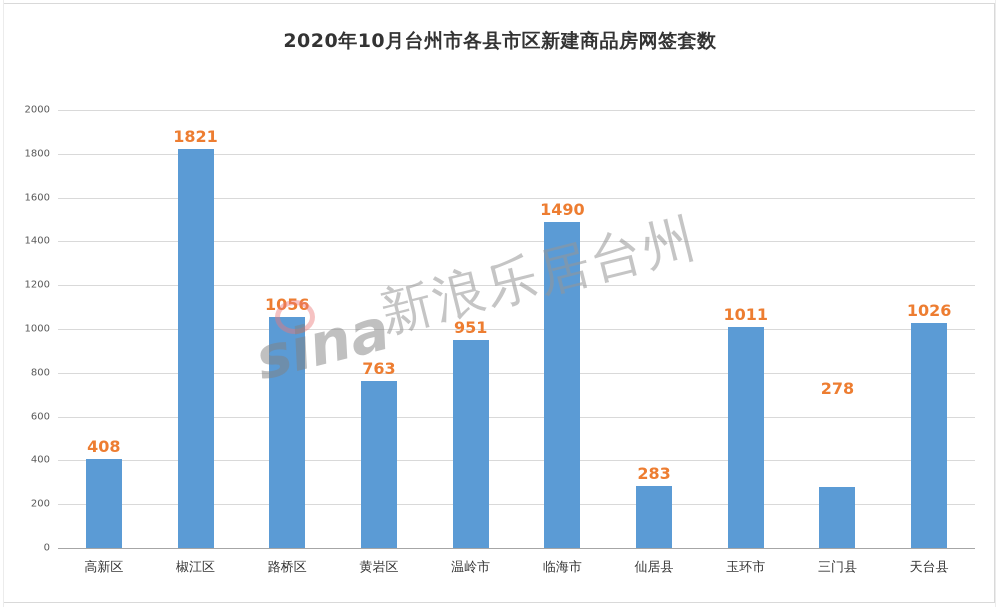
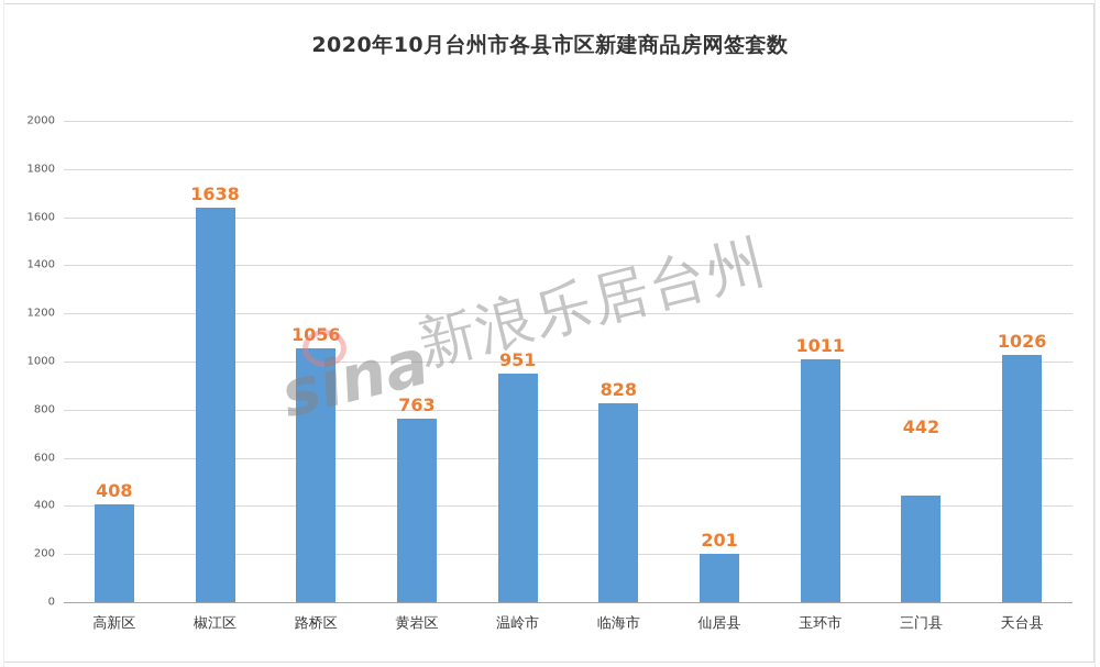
椒江区: 1821 -> 1638
临海市: 1490 -> 828
仙居县: 283 -> 201
三门县: 278 -> 442
